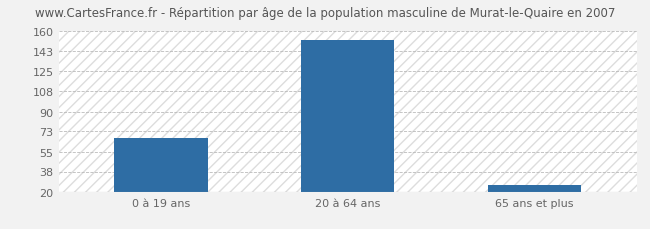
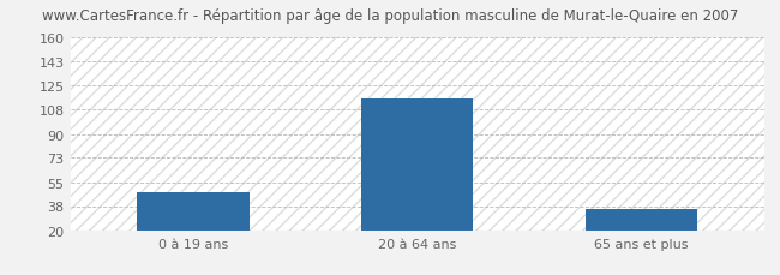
0 à 19 ans: 67 -> 48
20 à 64 ans: 152 -> 116
65 ans et plus: 26 -> 36
